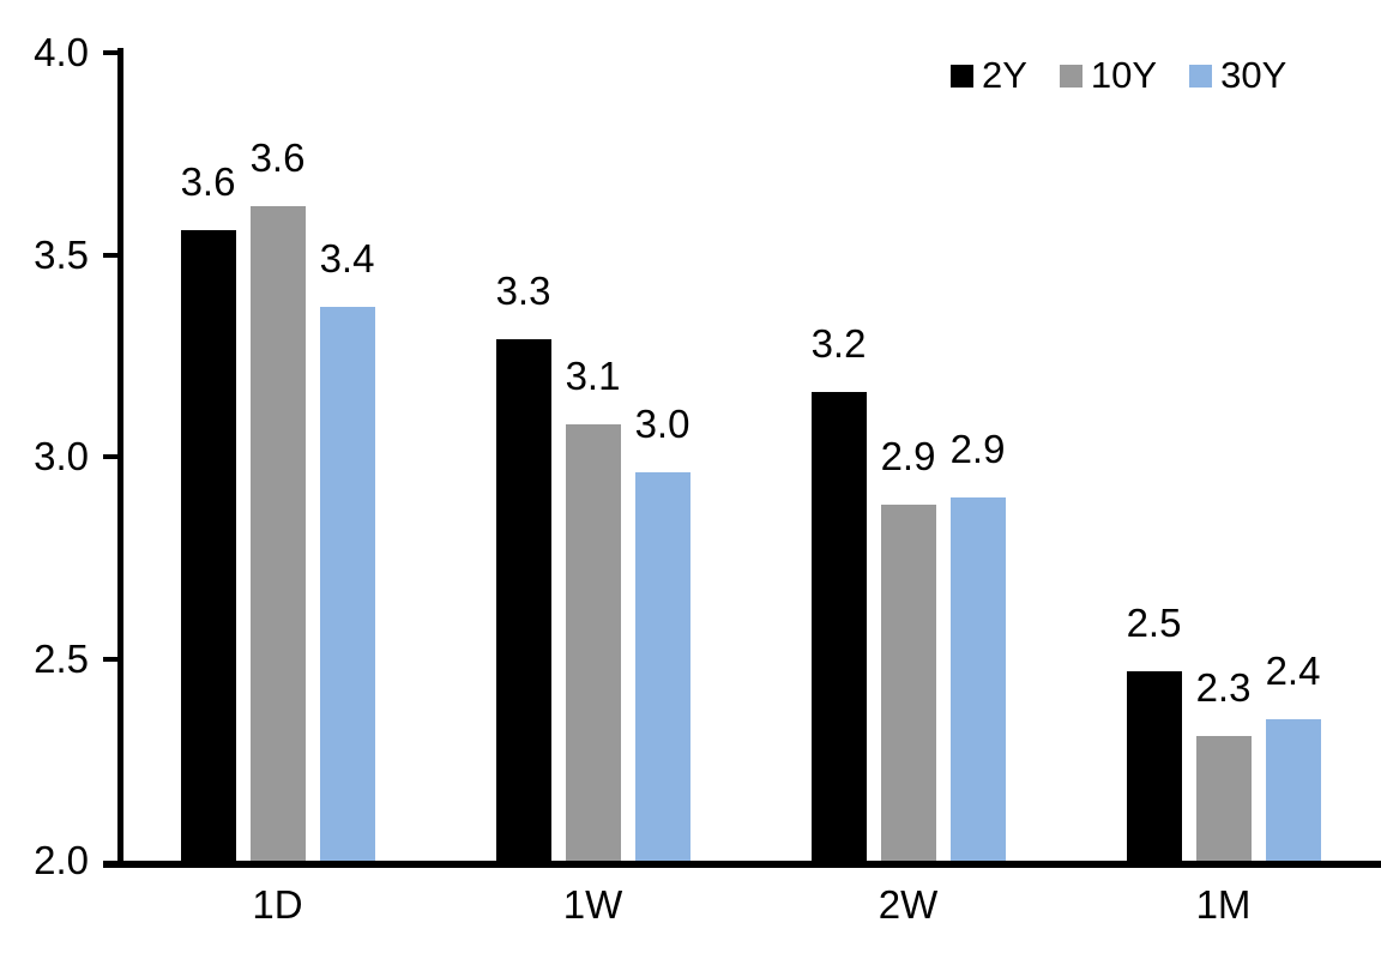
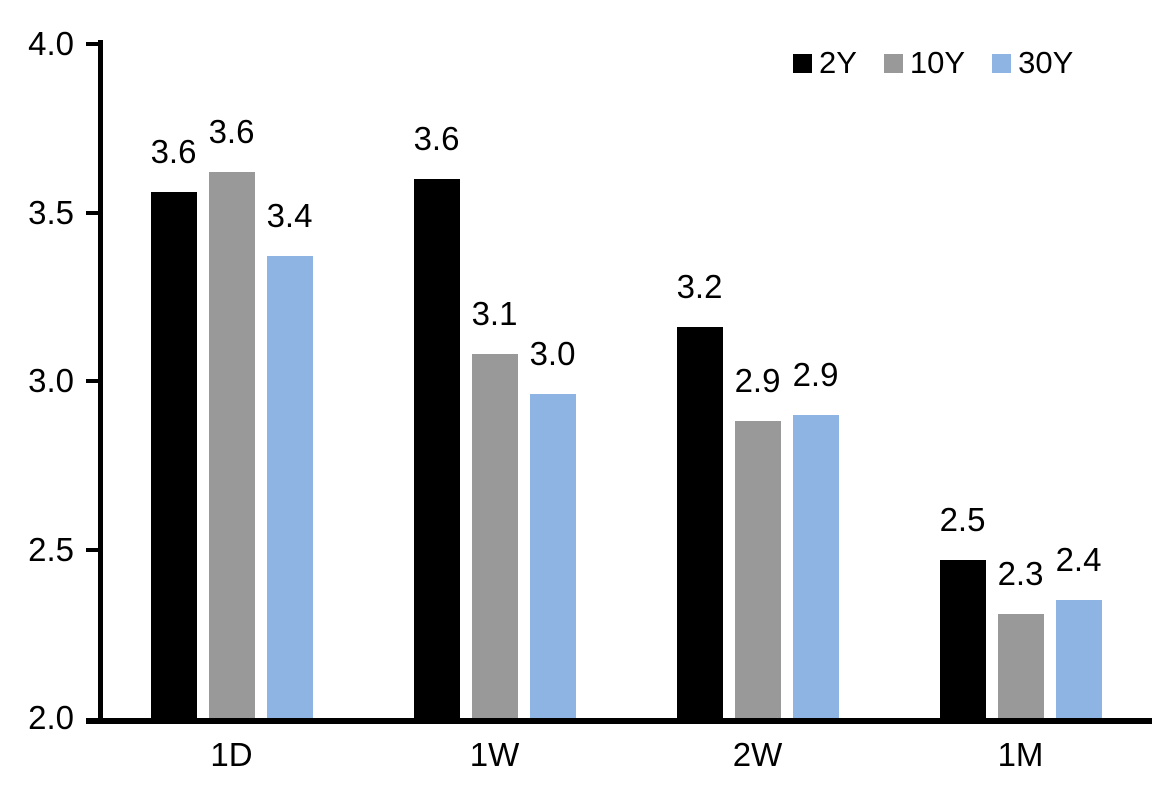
2Y/1W: 3.3 -> 3.6
